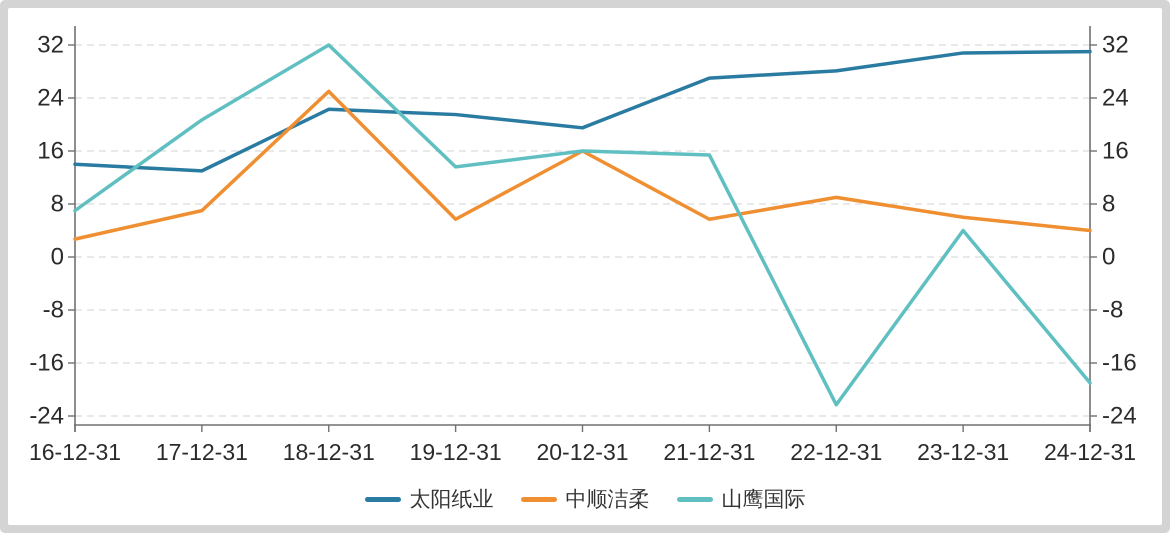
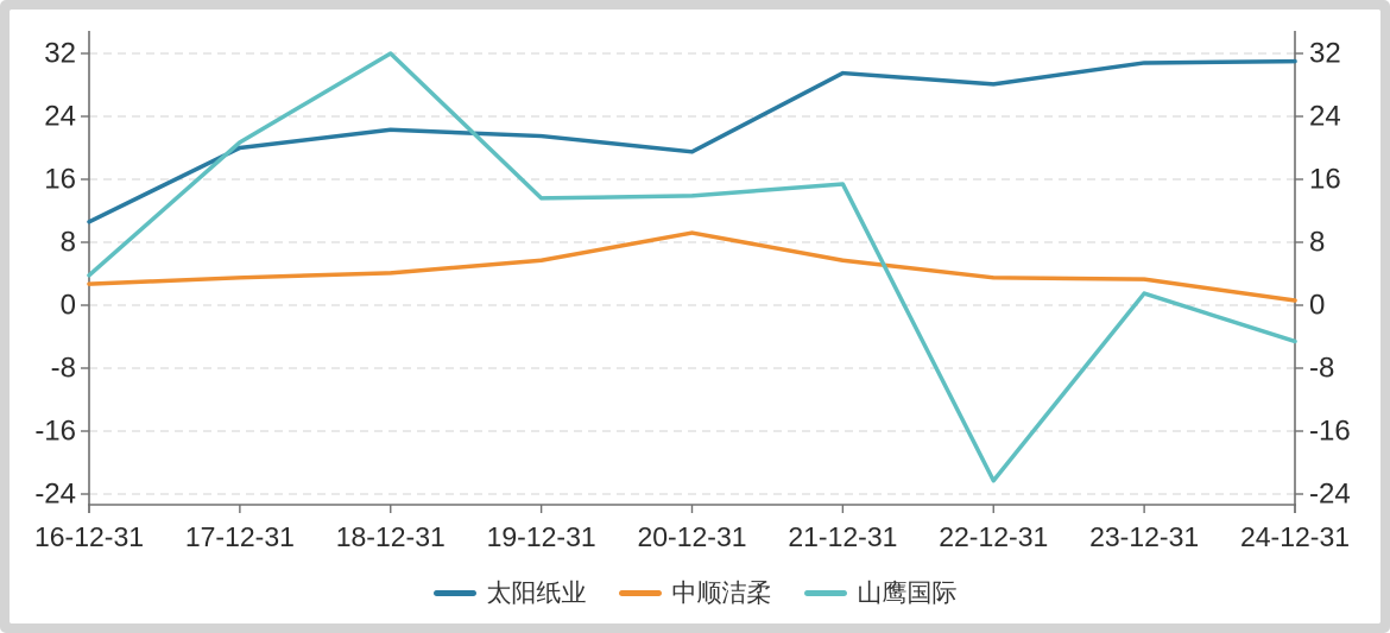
太阳纸业/16-12-31: 14 -> 11
山鹰国际/16-12-31: 7 -> 4
太阳纸业/17-12-31: 13 -> 20
中顺洁柔/17-12-31: 7 -> 4
中顺洁柔/18-12-31: 25 -> 4
中顺洁柔/20-12-31: 16 -> 9
山鹰国际/20-12-31: 16 -> 14
太阳纸业/21-12-31: 27 -> 30
中顺洁柔/22-12-31: 9 -> 4
中顺洁柔/23-12-31: 6 -> 3
山鹰国际/23-12-31: 4 -> 2
中顺洁柔/24-12-31: 4 -> 1
山鹰国际/24-12-31: -19 -> -5
